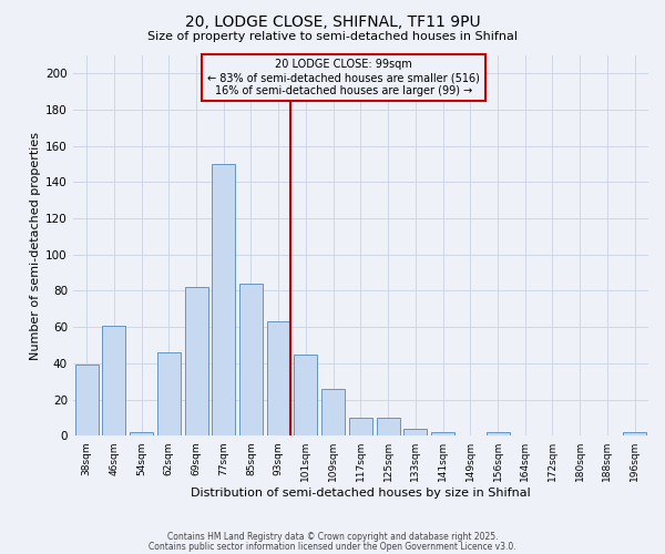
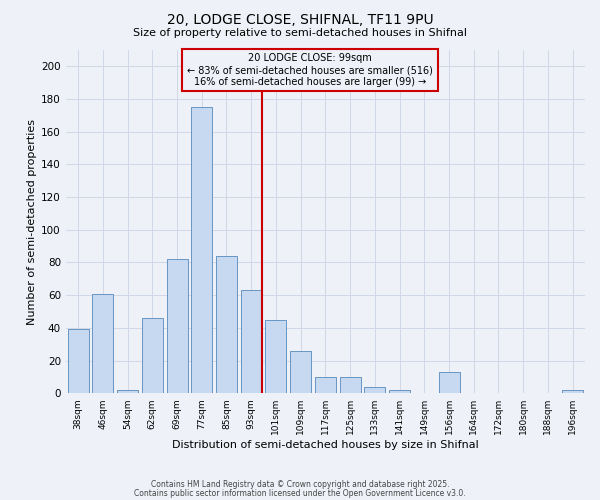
77sqm: 150 -> 175
156sqm: 2 -> 13
